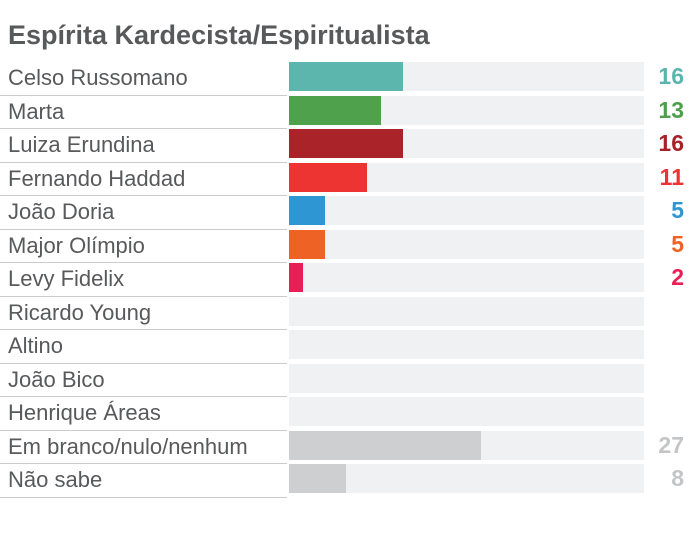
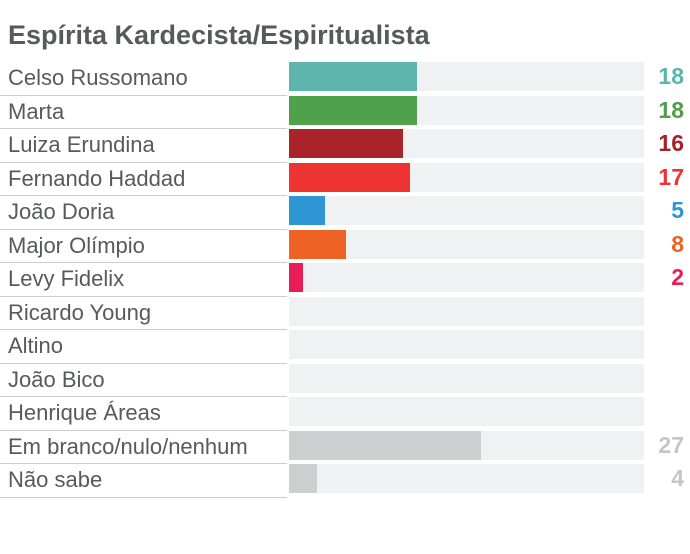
Celso Russomano: 16 -> 18
Marta: 13 -> 18
Fernando Haddad: 11 -> 17
Major Olímpio: 5 -> 8
Não sabe: 8 -> 4
